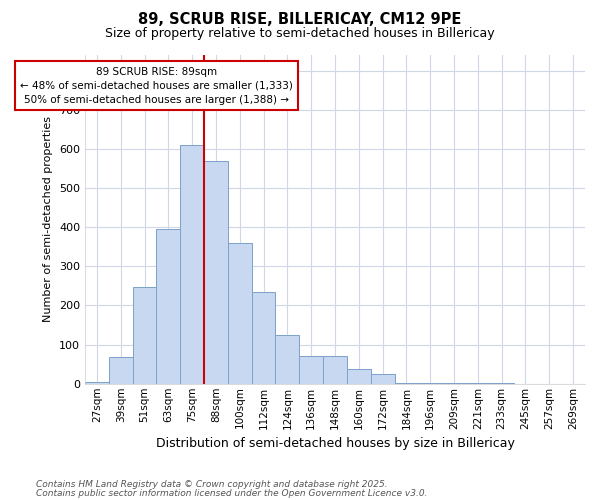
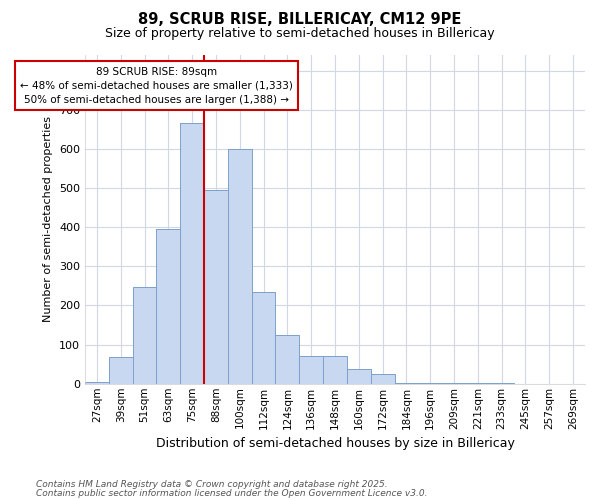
75sqm: 610 -> 665
88sqm: 570 -> 495
100sqm: 360 -> 600
